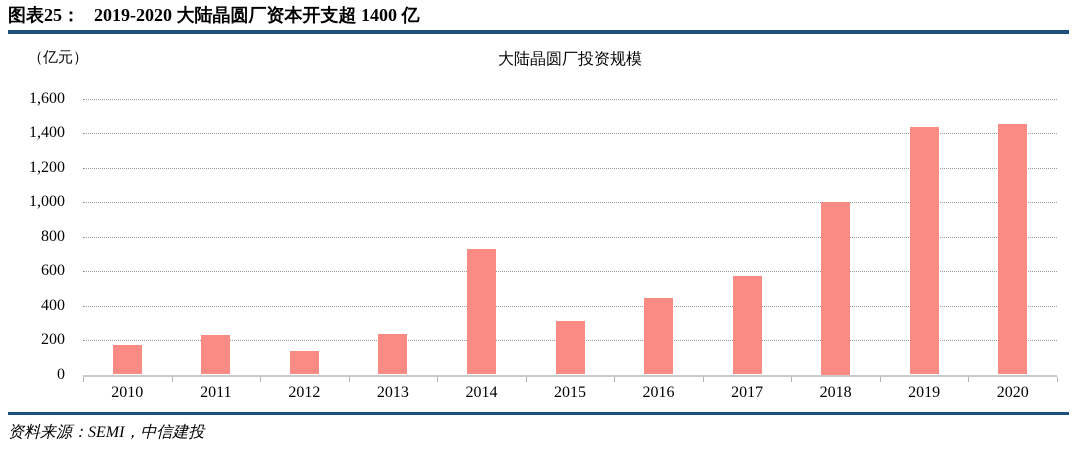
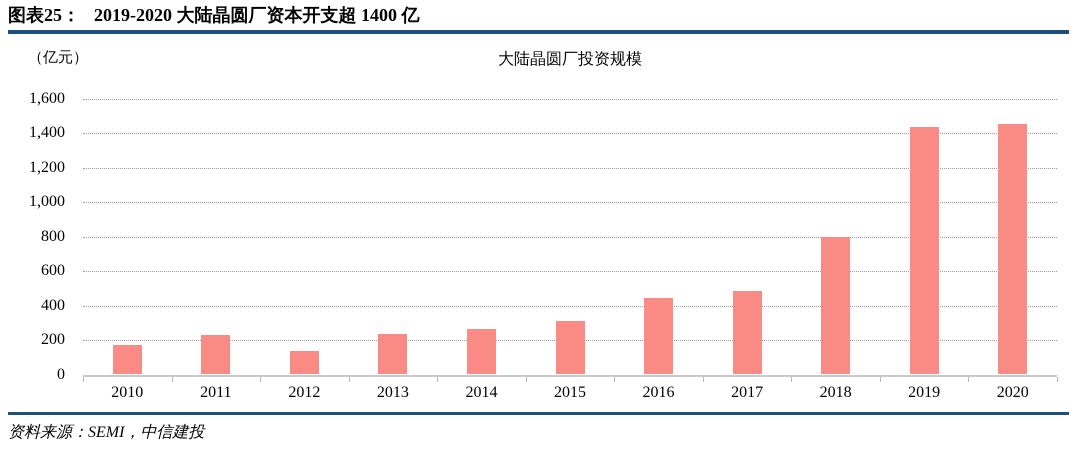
2014: 730 -> 270
2017: 570 -> 480
2018: 1000 -> 800
